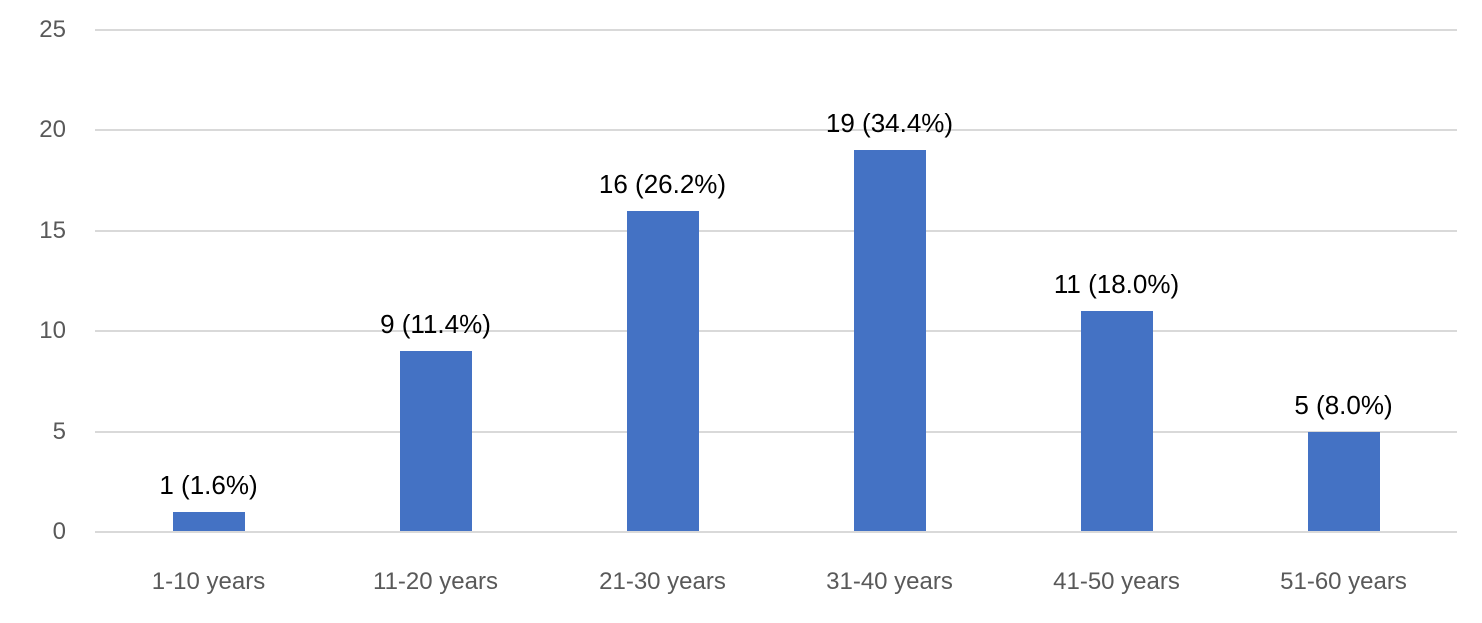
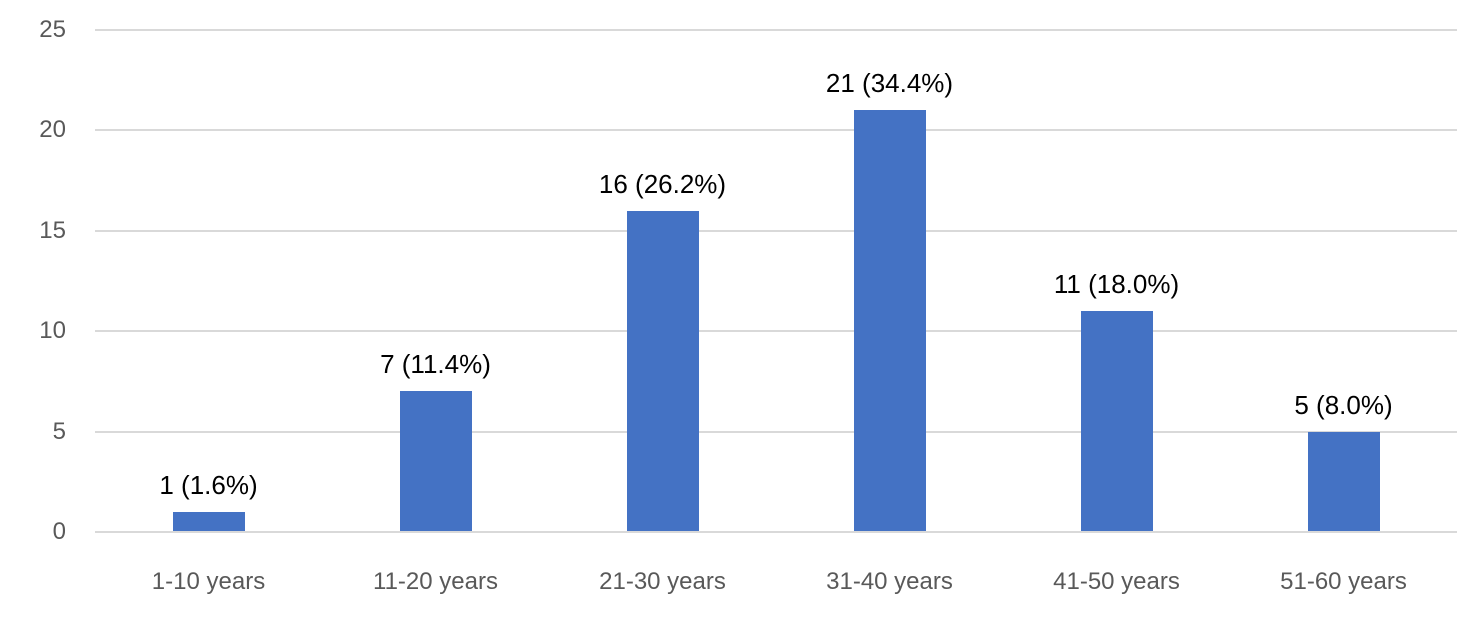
11-20 years: 9 -> 7
31-40 years: 19 -> 21
